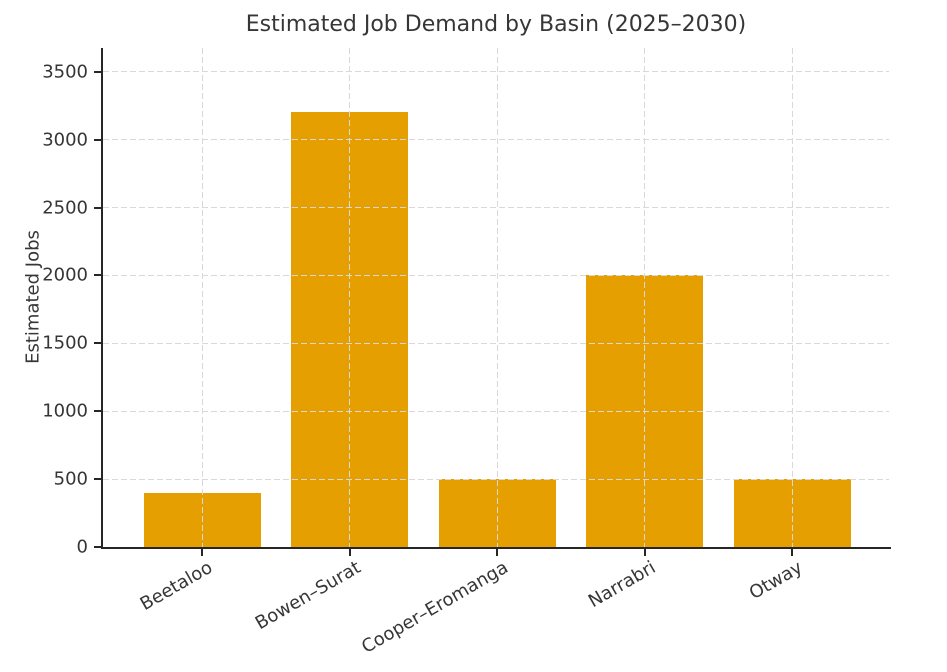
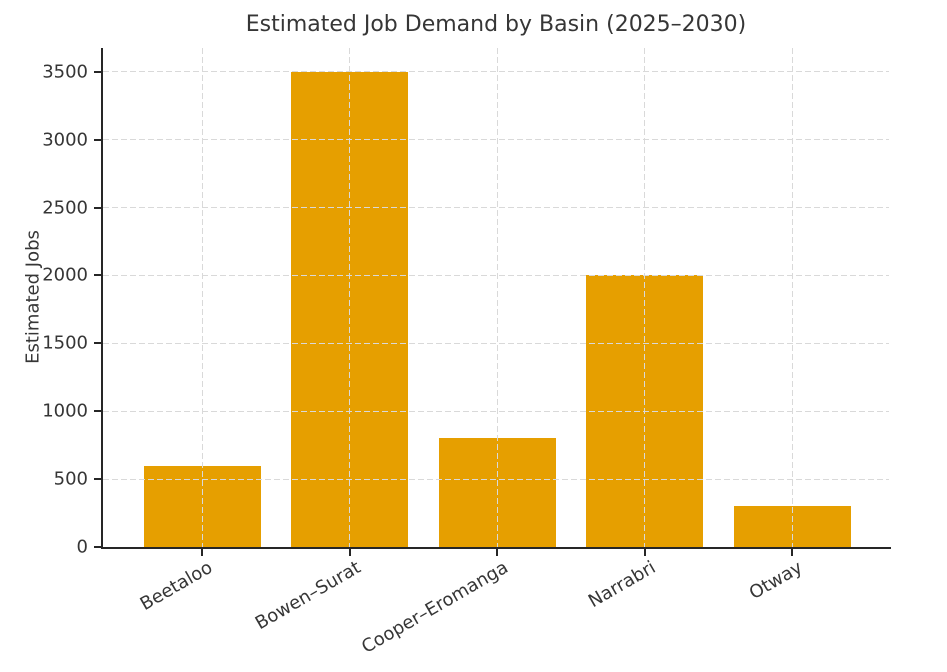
Beetaloo: 400 -> 600
Bowen–Surat: 3200 -> 3500
Cooper–Eromanga: 500 -> 800
Otway: 500 -> 300
